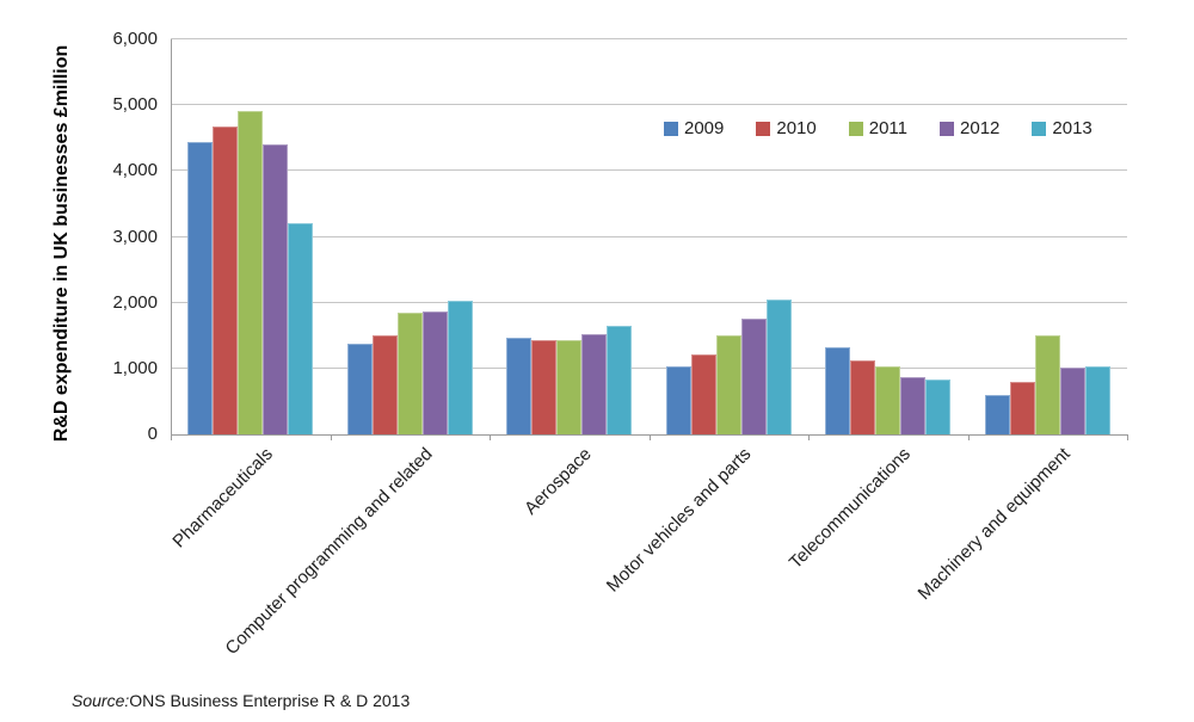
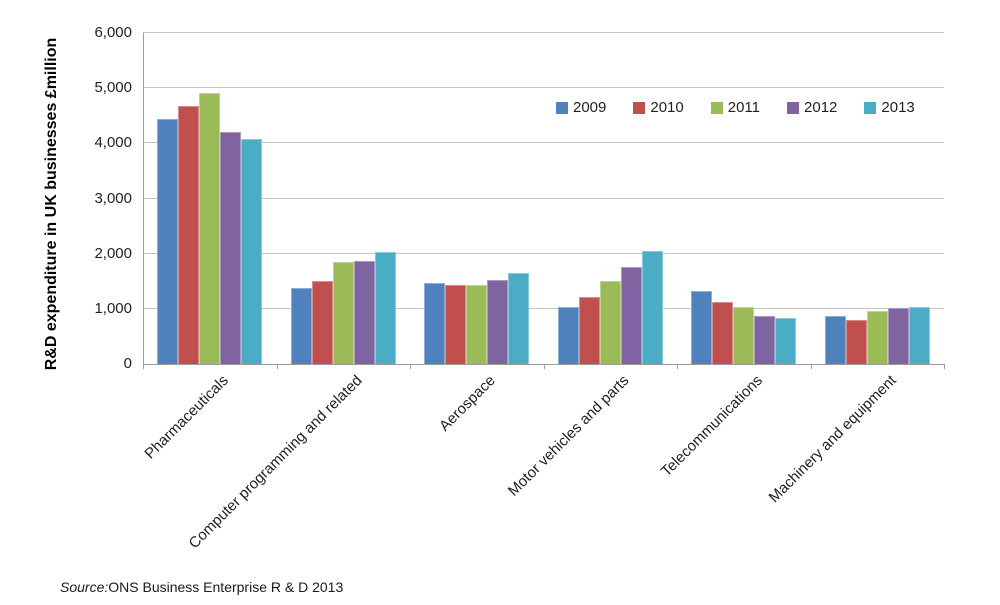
2012/Pharmaceuticals: 4400 -> 4200
2013/Pharmaceuticals: 3200 -> 4100
2009/Machinery and equipment: 600 -> 900
2011/Machinery and equipment: 1500 -> 1000
